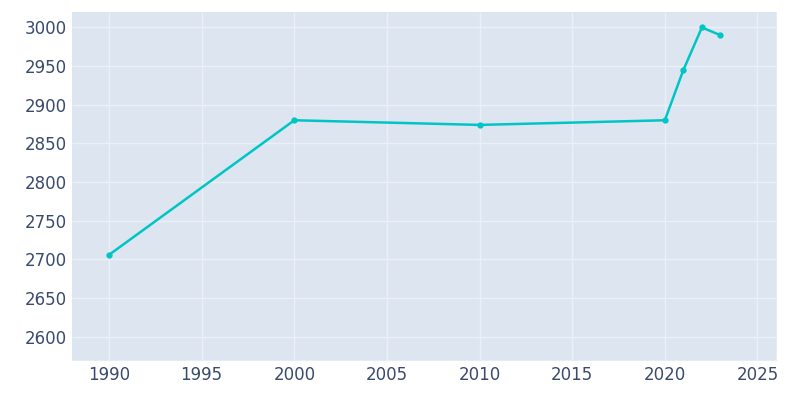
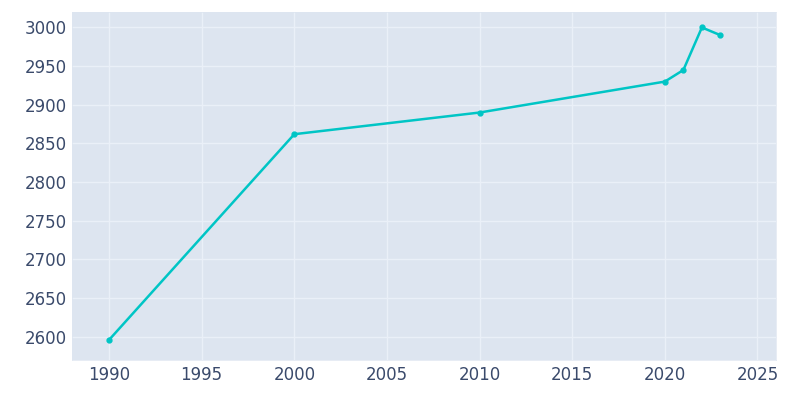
1990: 2706 -> 2596
2000: 2880 -> 2862
2010: 2874 -> 2890
2020: 2880 -> 2930
